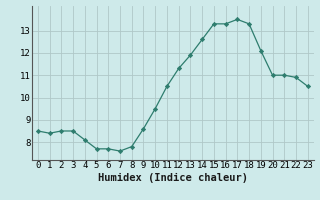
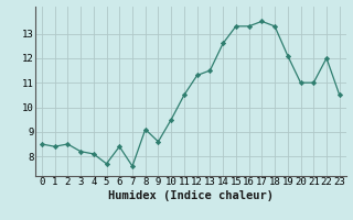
3: 8.5 -> 8.2
6: 7.7 -> 8.4
8: 7.8 -> 9.1
13: 11.9 -> 11.5
22: 10.9 -> 12.0
